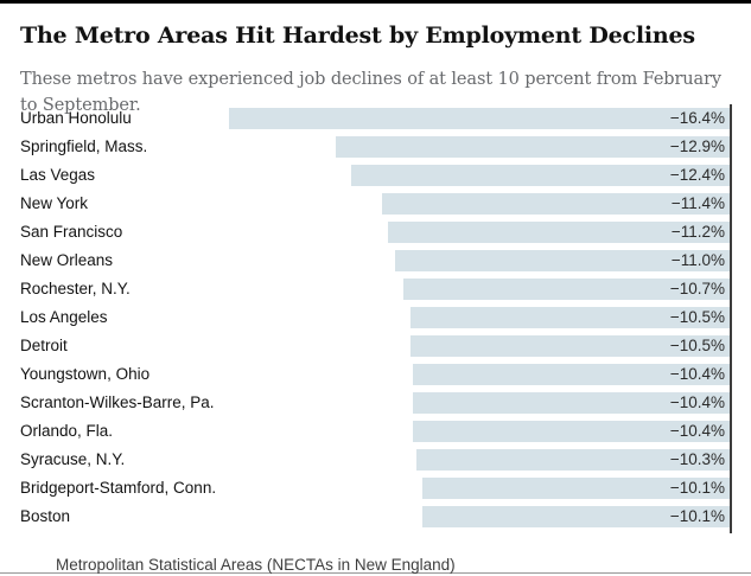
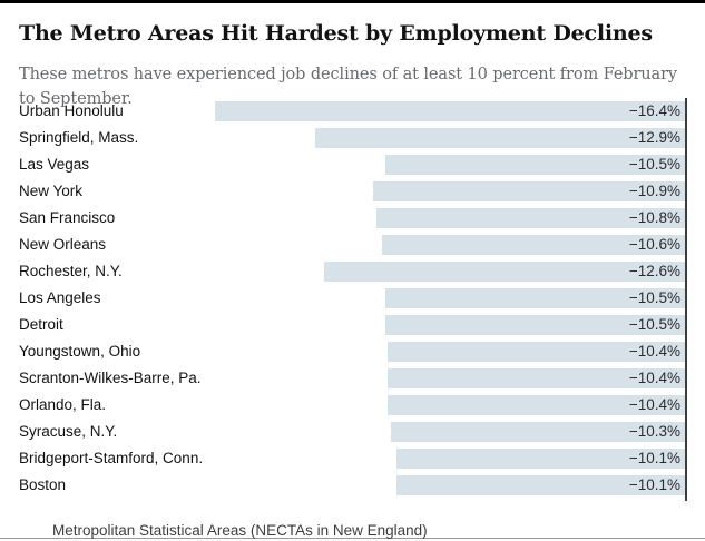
Las Vegas: −12.4% -> −10.5%
New York: −11.4% -> −10.9%
San Francisco: −11.2% -> −10.8%
New Orleans: −11.0% -> −10.6%
Rochester, N.Y.: −10.7% -> −12.6%
